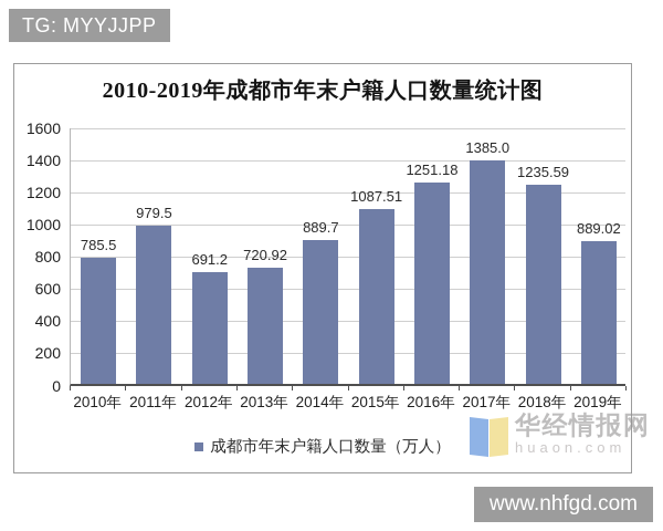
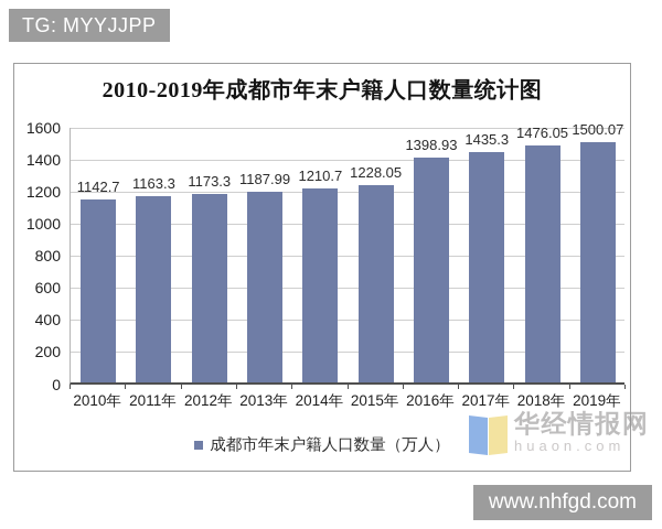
2010年: 785.5 -> 1142.7
2011年: 979.5 -> 1163.3
2012年: 691.2 -> 1173.3
2013年: 720.92 -> 1187.99
2014年: 889.7 -> 1210.7
2015年: 1087.51 -> 1228.05
2016年: 1251.18 -> 1398.93
2017年: 1385.0 -> 1435.3
2018年: 1235.59 -> 1476.05
2019年: 889.02 -> 1500.07
